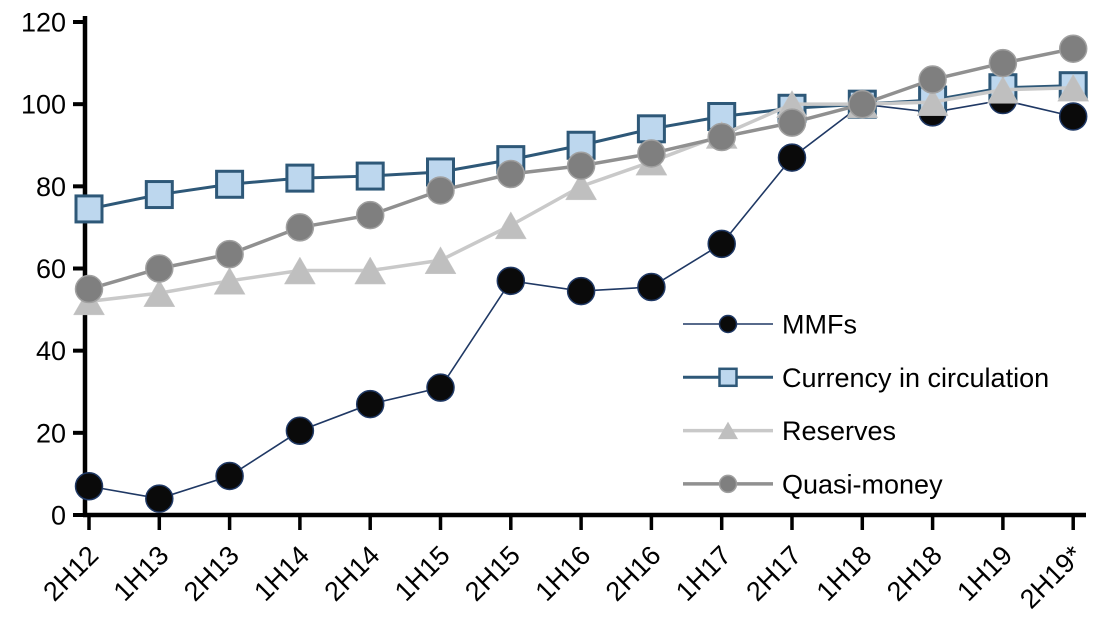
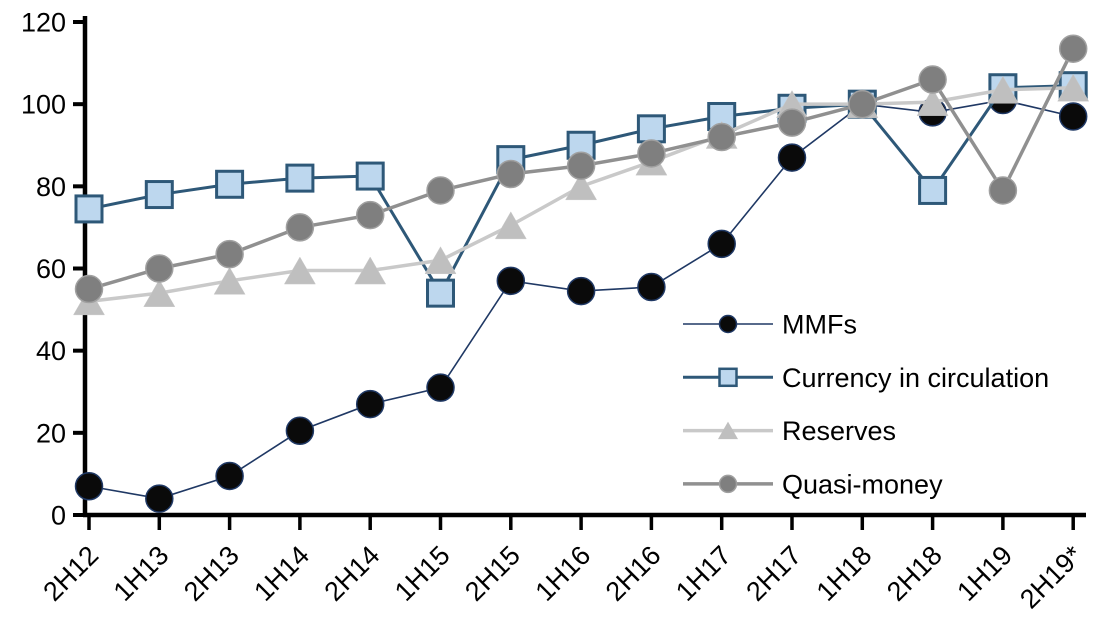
Currency in circulation/1H15: 84 -> 54
Currency in circulation/2H18: 101 -> 79
Quasi-money/1H19: 110 -> 79
